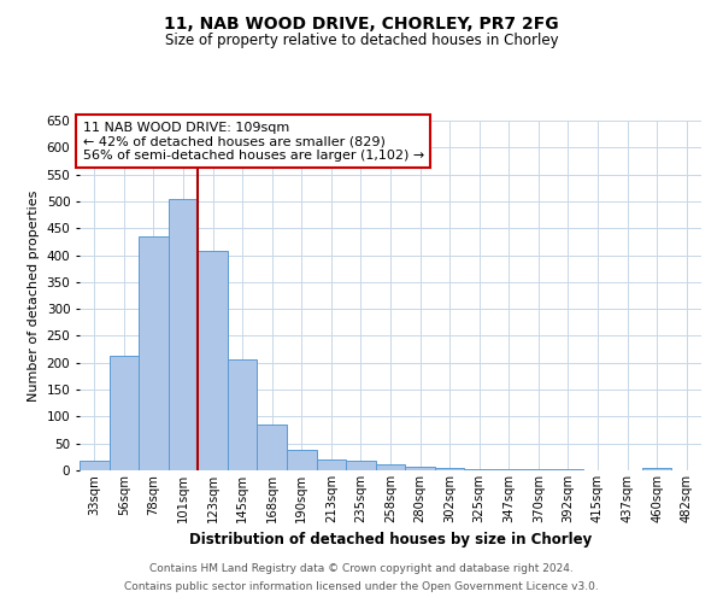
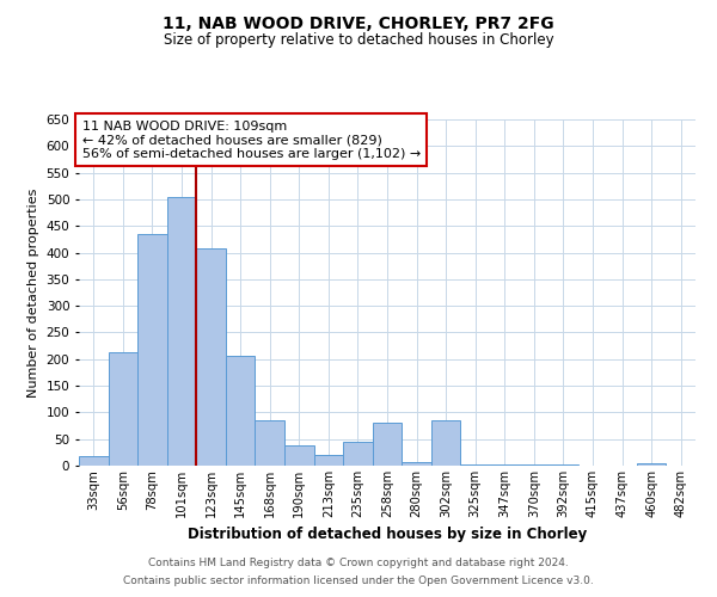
235sqm: 18 -> 45
258sqm: 12 -> 80
302sqm: 5 -> 85
